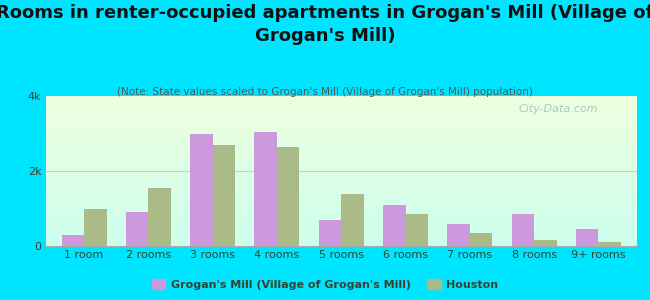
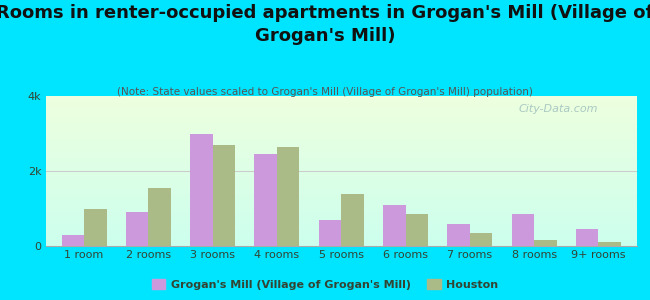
Grogan's Mill (Village of Grogan's Mill)/4 rooms: 3.05k -> 2.45k
